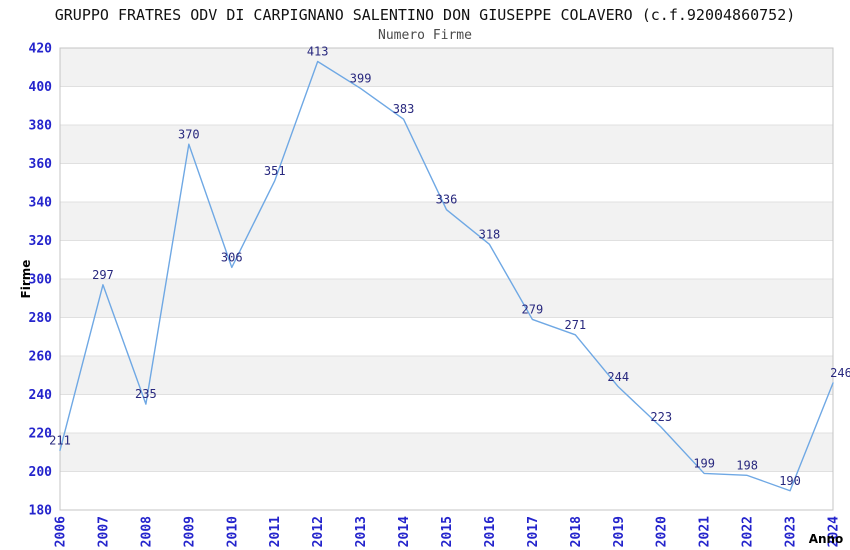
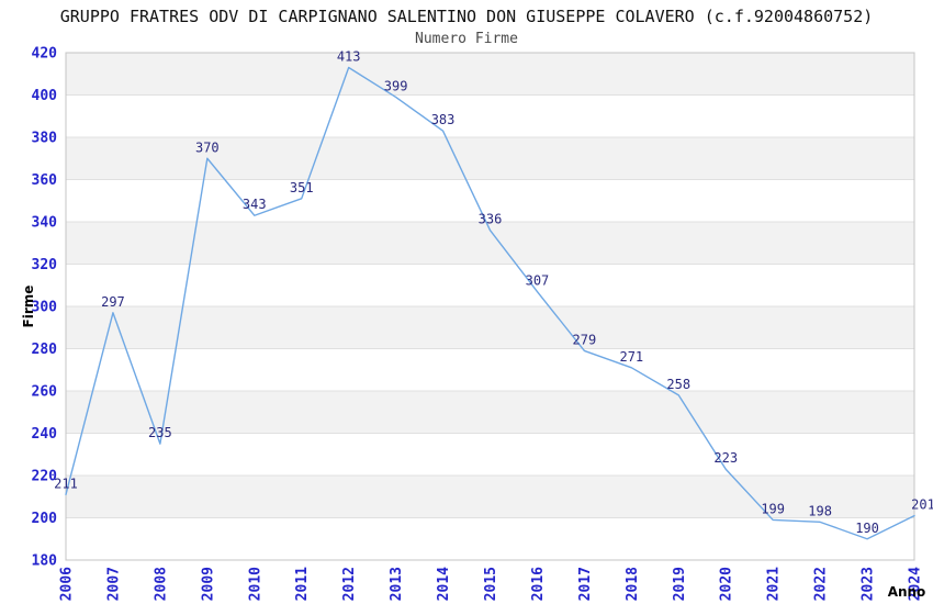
2010: 306 -> 343
2016: 318 -> 307
2019: 244 -> 258
2024: 246 -> 201
